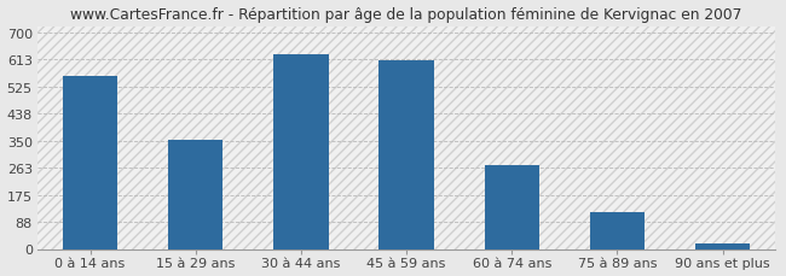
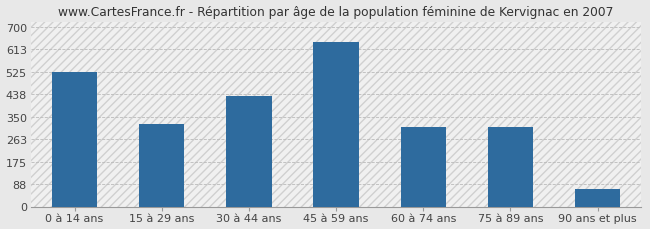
0 à 14 ans: 558 -> 525
15 à 29 ans: 352 -> 320
30 à 44 ans: 630 -> 430
45 à 59 ans: 608 -> 640
60 à 74 ans: 271 -> 310
75 à 89 ans: 117 -> 310
90 ans et plus: 17 -> 70
